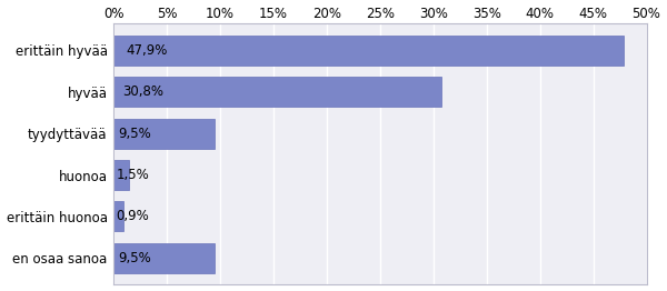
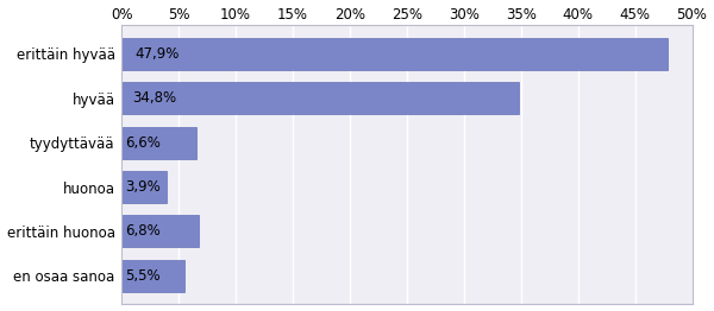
hyvää: 30,8% -> 34,8%
tyydyttävää: 9,5% -> 6,6%
huonoa: 1,5% -> 3,9%
erittäin huonoa: 0,9% -> 6,8%
en osaa sanoa: 9,5% -> 5,5%
